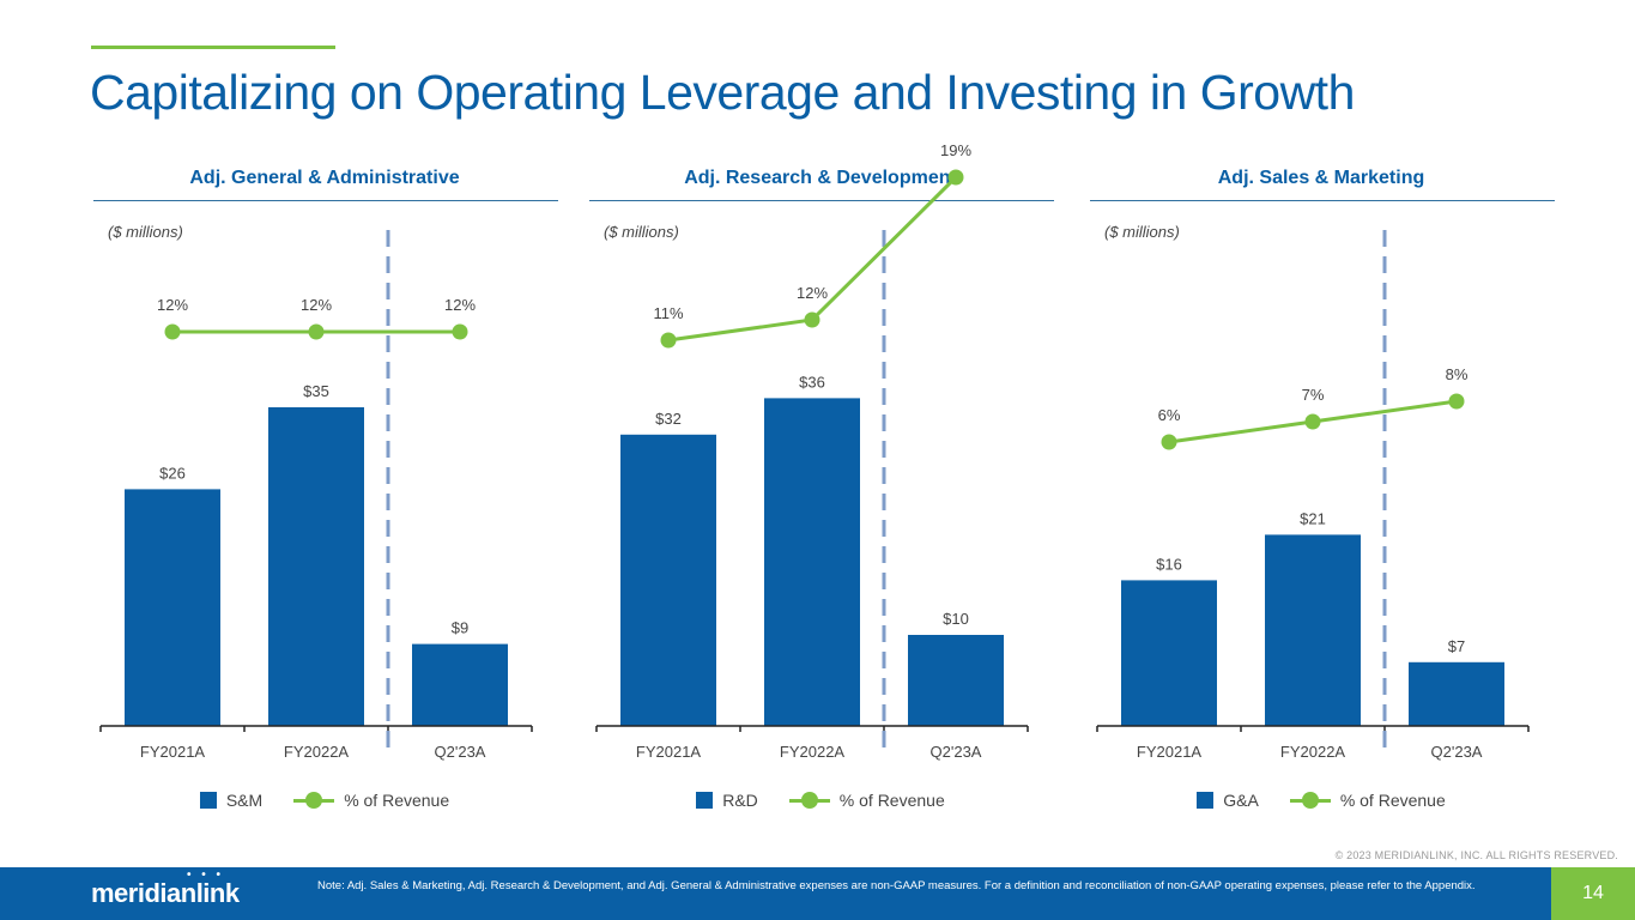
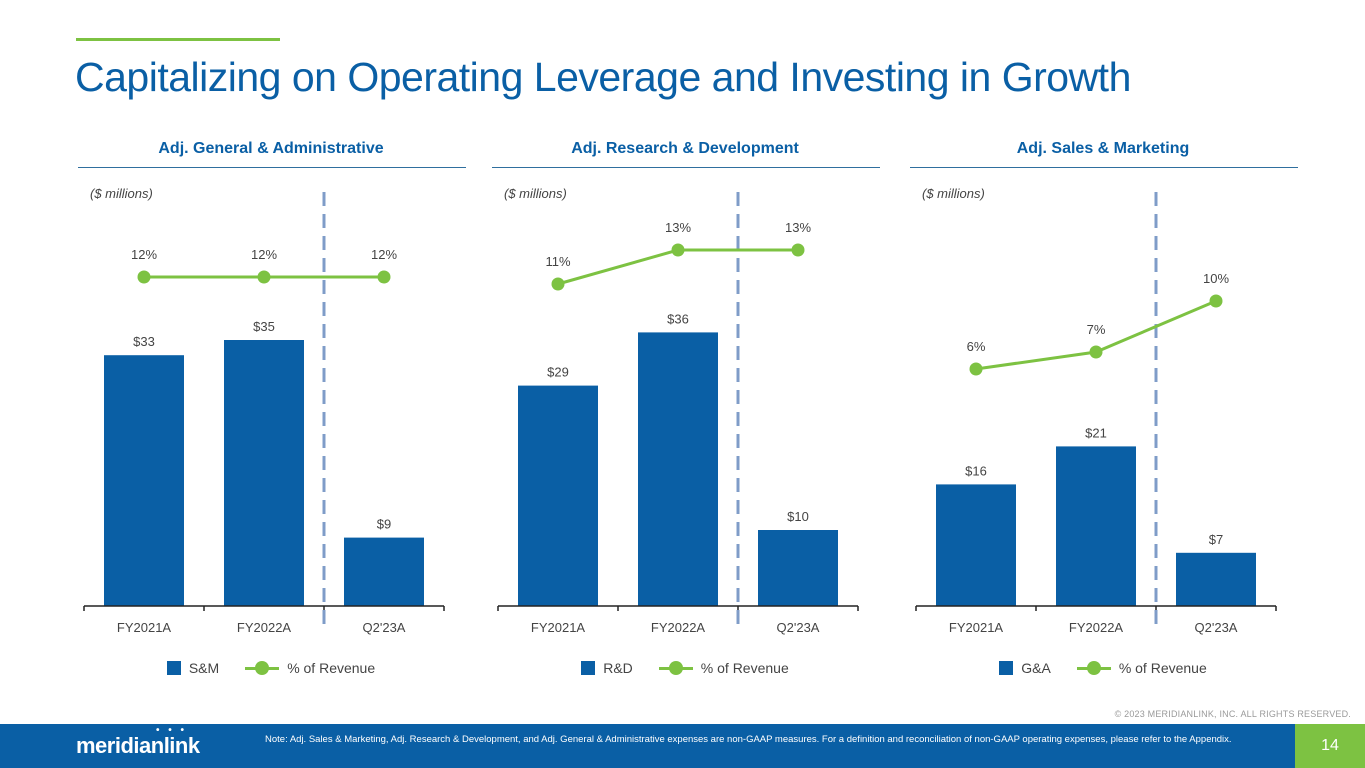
Adj. General & Administrative/S&M/FY2021A: $26 -> $33
Adj. Research & Development/R&D/FY2021A: $32 -> $29
Adj. Research & Development/% of Revenue/FY2022A: 12% -> 13%
Adj. Research & Development/% of Revenue/Q2'23A: 19% -> 13%
Adj. Sales & Marketing/% of Revenue/Q2'23A: 8% -> 10%
